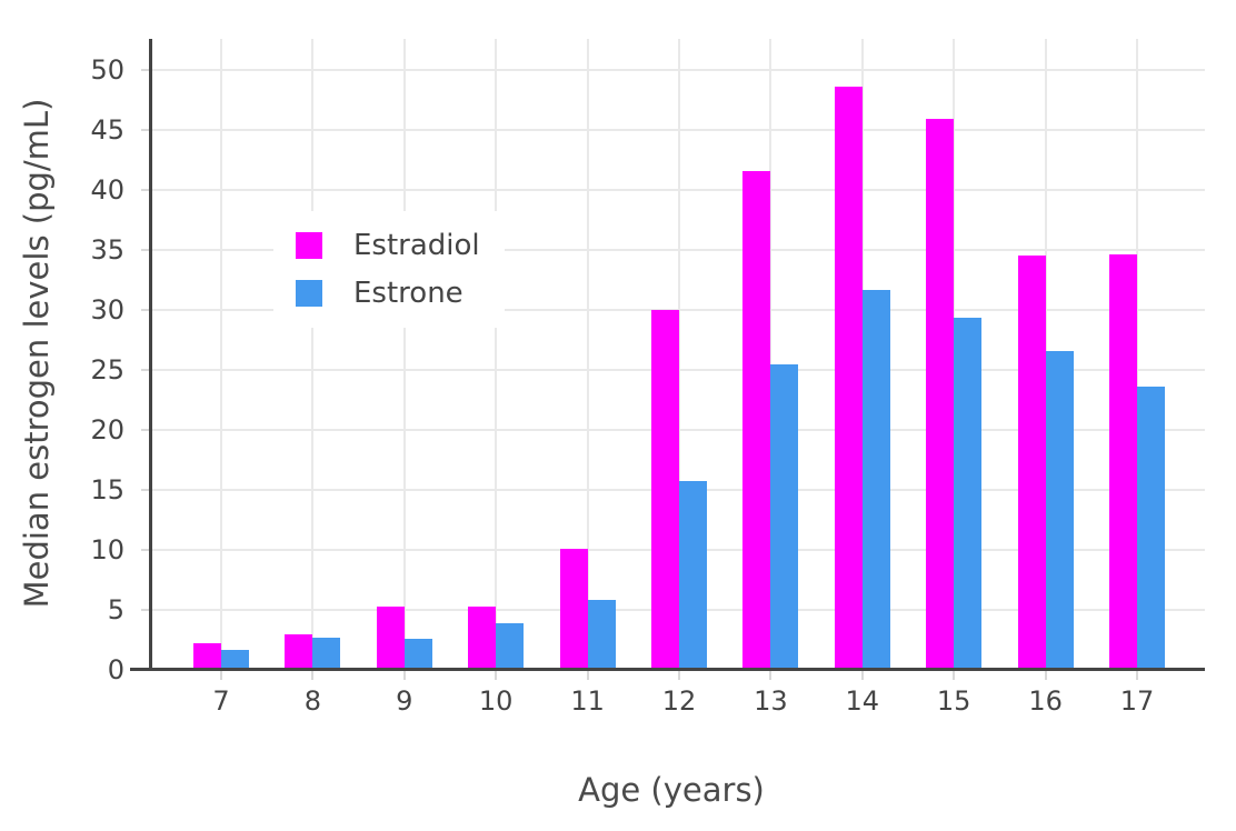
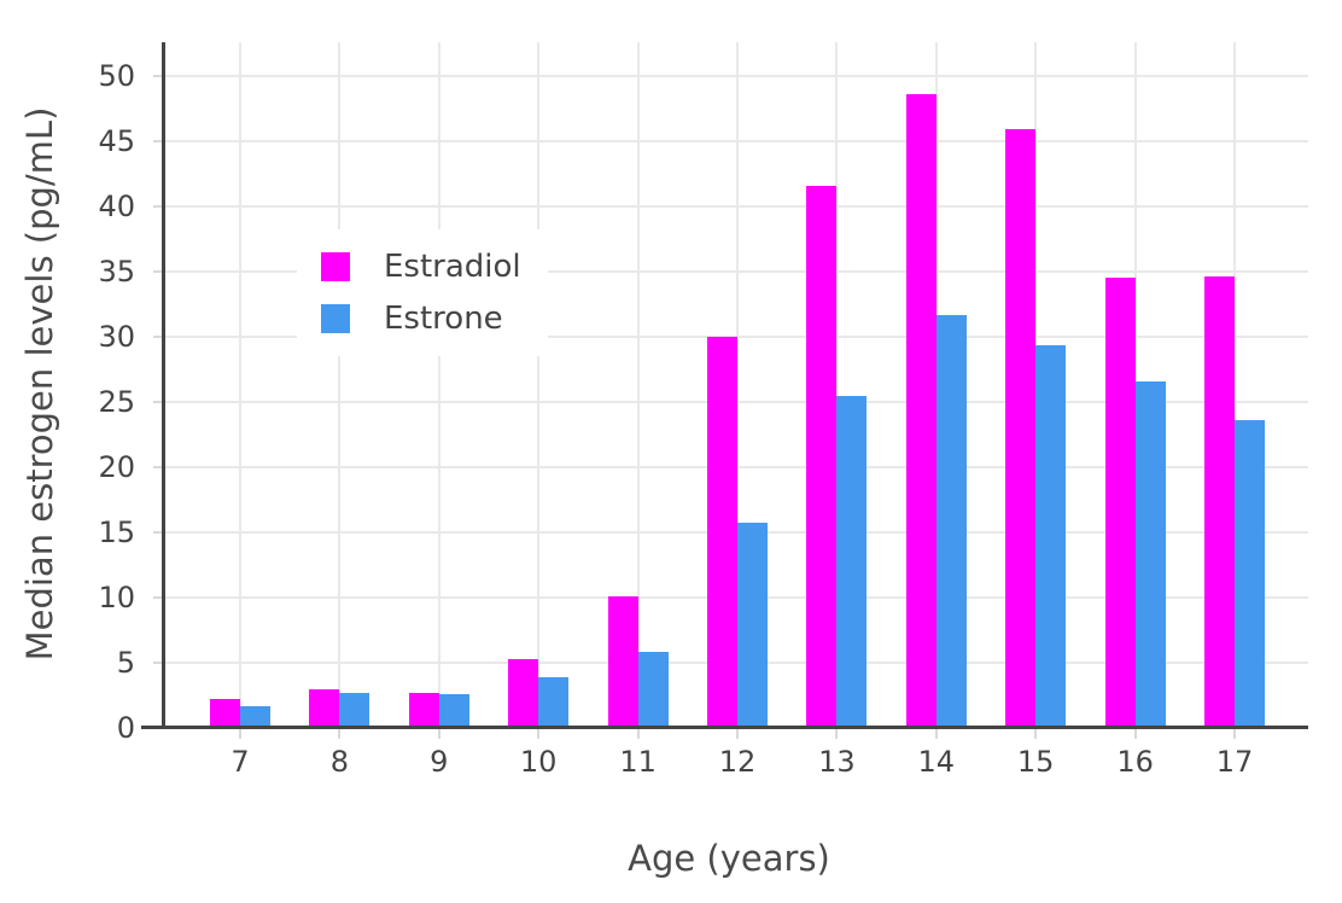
Estradiol/9: 5.3 -> 2.7
